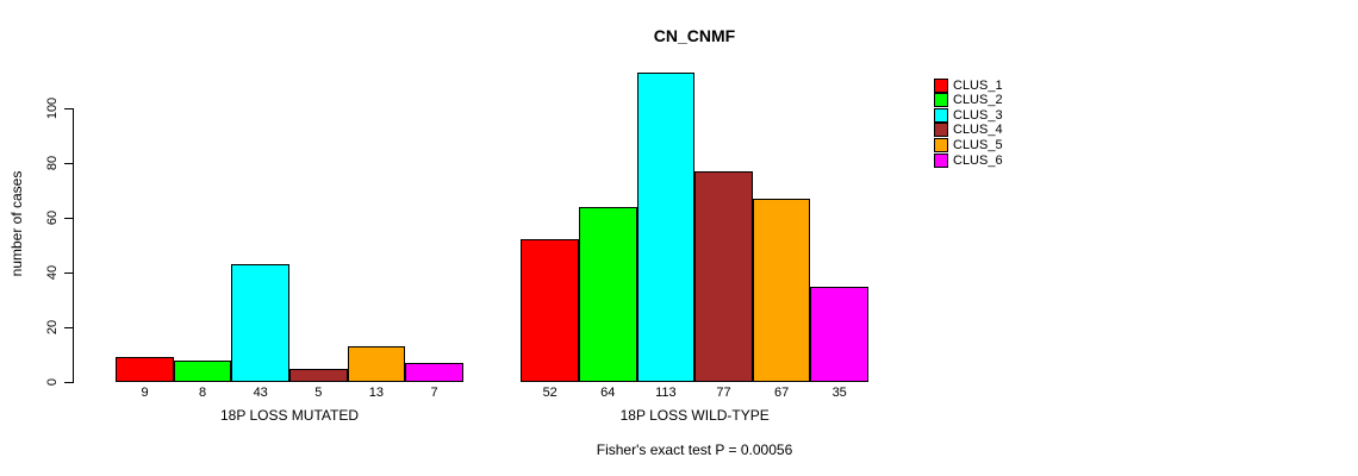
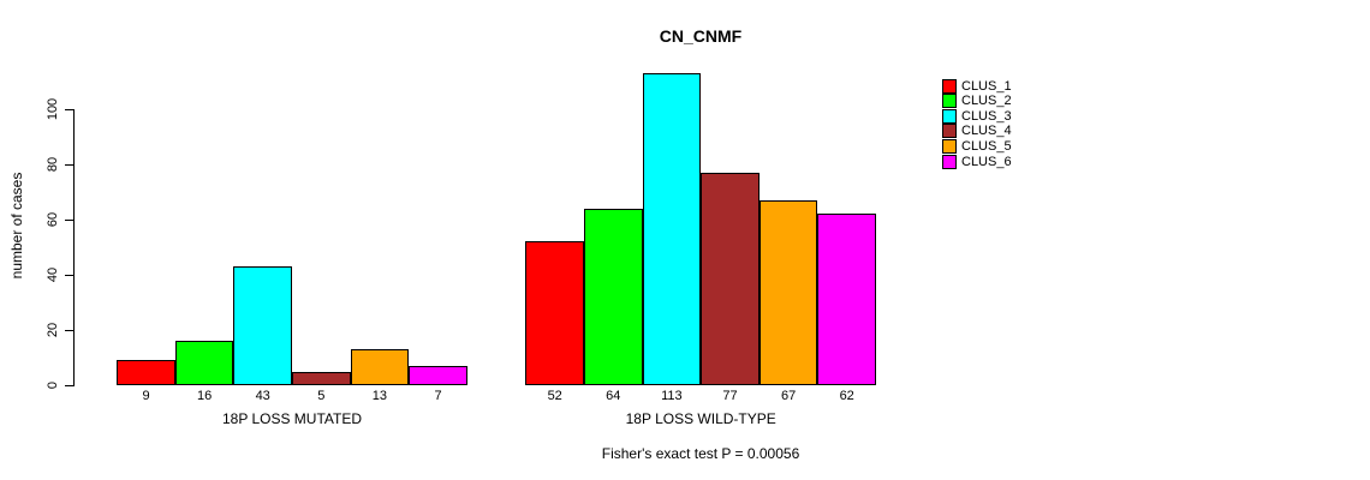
CLUS_2/18P LOSS MUTATED: 8 -> 16
CLUS_6/18P LOSS WILD-TYPE: 35 -> 62
